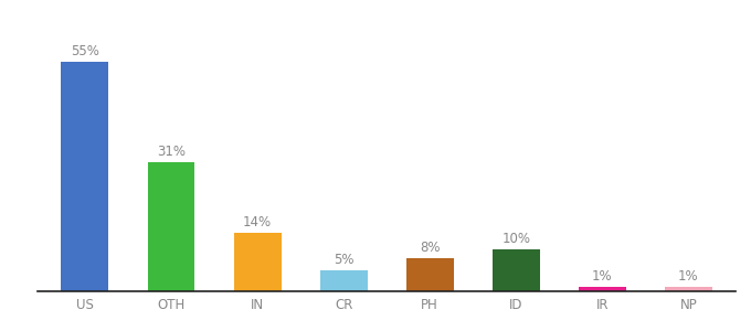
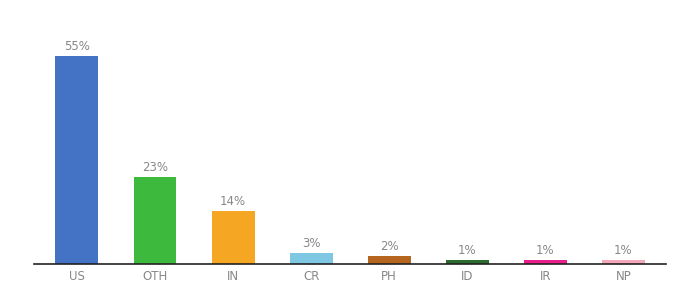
OTH: 31% -> 23%
CR: 5% -> 3%
PH: 8% -> 2%
ID: 10% -> 1%
